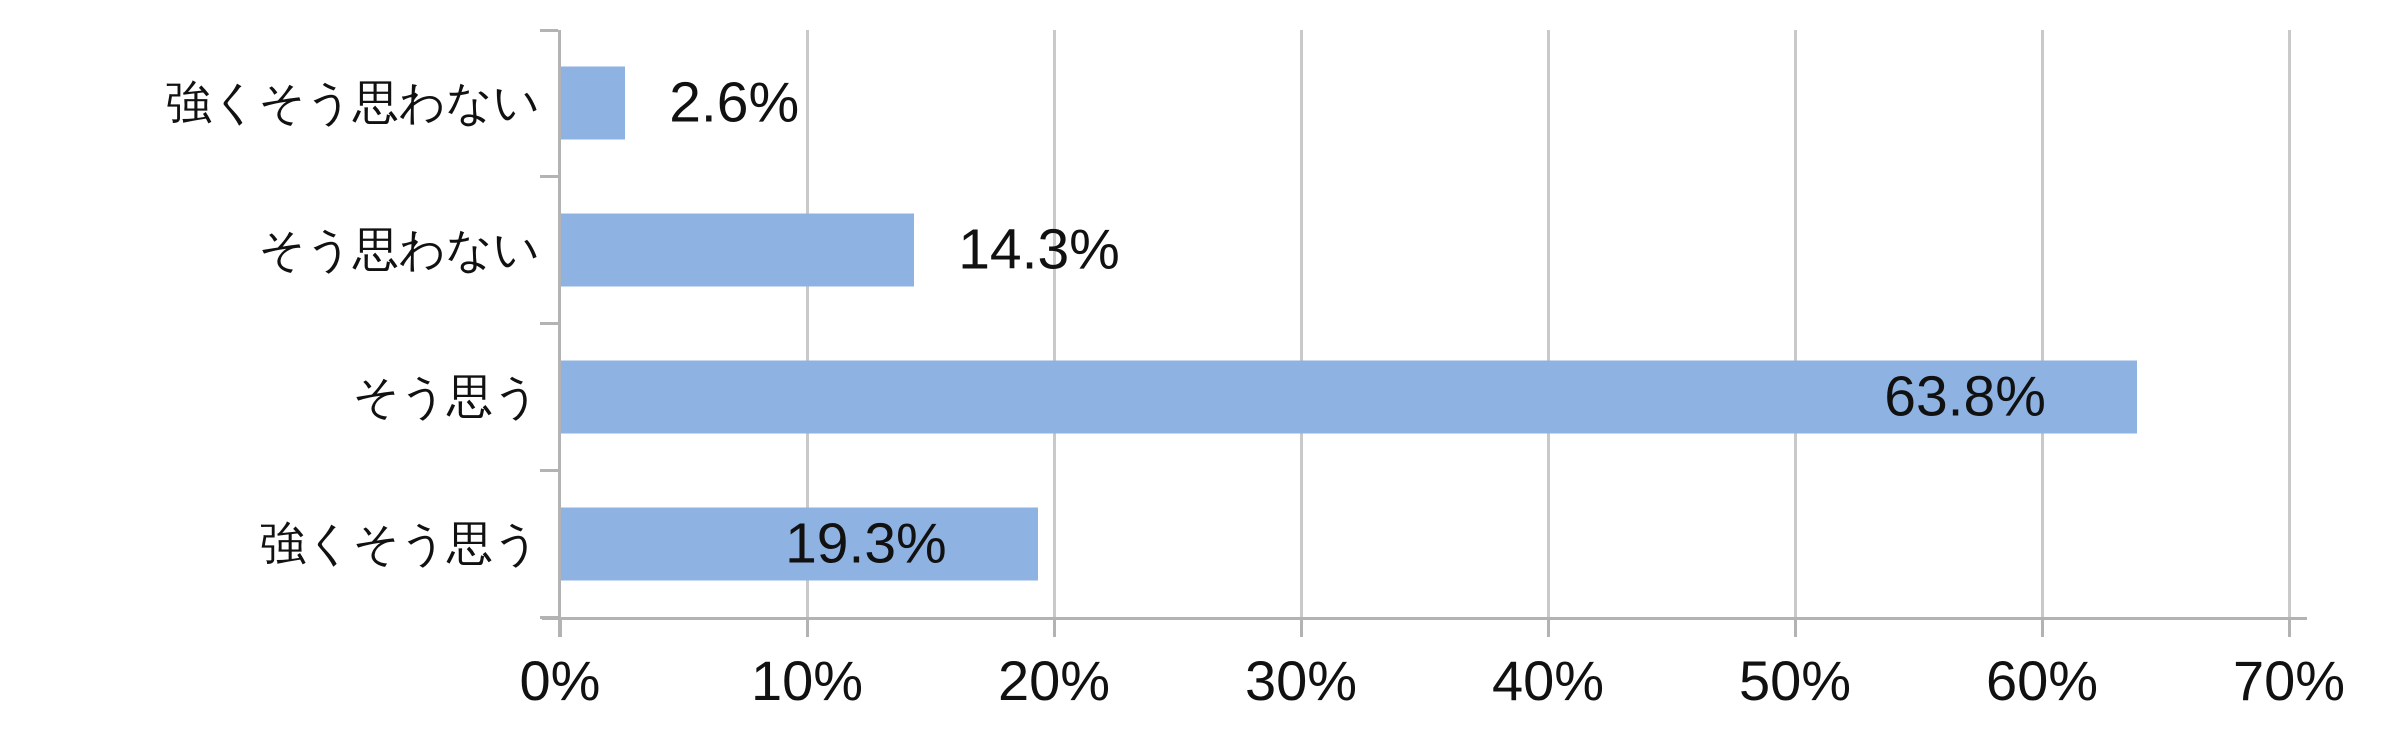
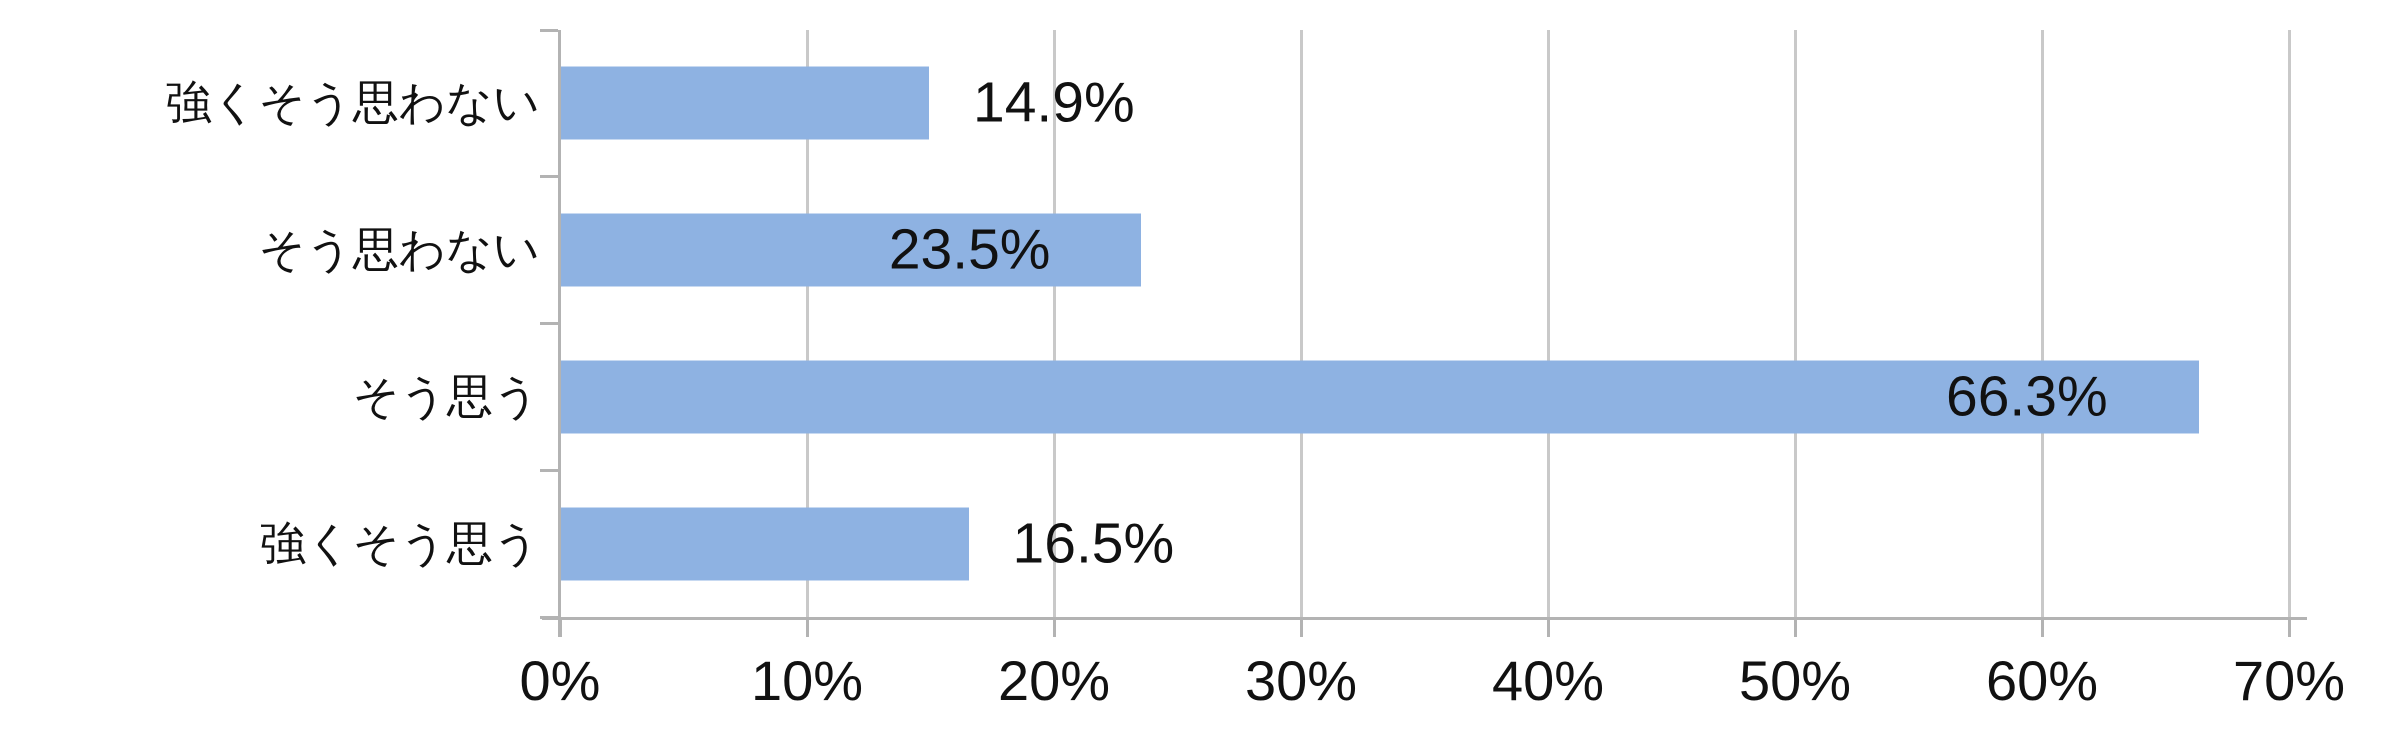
強くそう思わない: 2.6% -> 14.9%
そう思わない: 14.3% -> 23.5%
そう思う: 63.8% -> 66.3%
強くそう思う: 19.3% -> 16.5%
